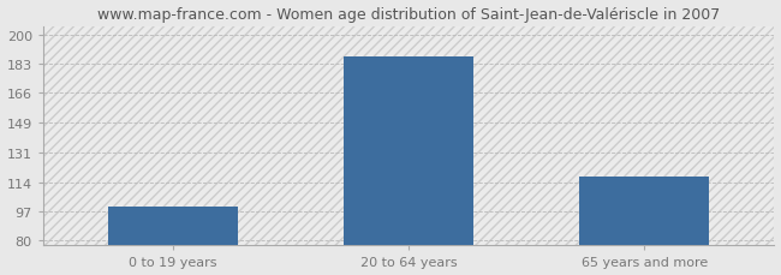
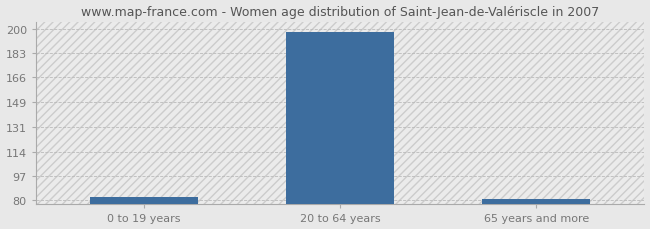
0 to 19 years: 100 -> 82
20 to 64 years: 187 -> 198
65 years and more: 117 -> 81
